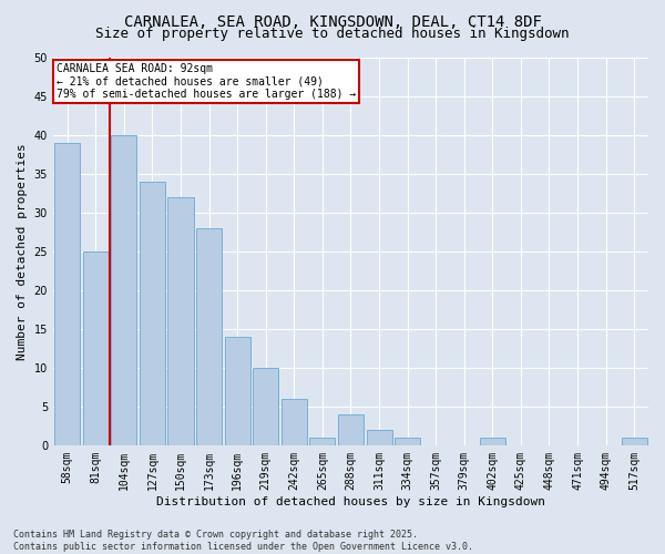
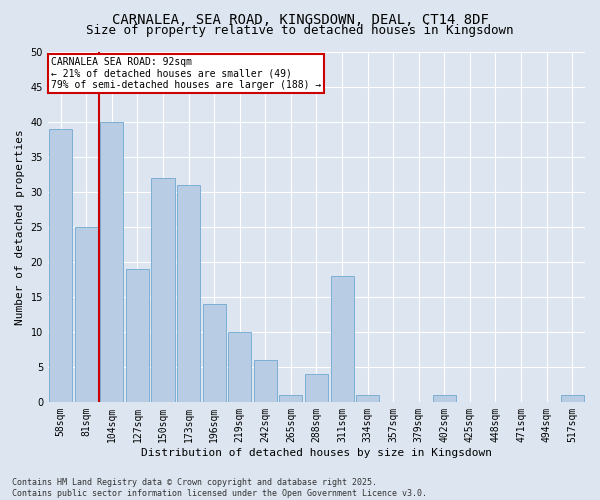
127sqm: 34 -> 19
173sqm: 28 -> 31
311sqm: 2 -> 18
